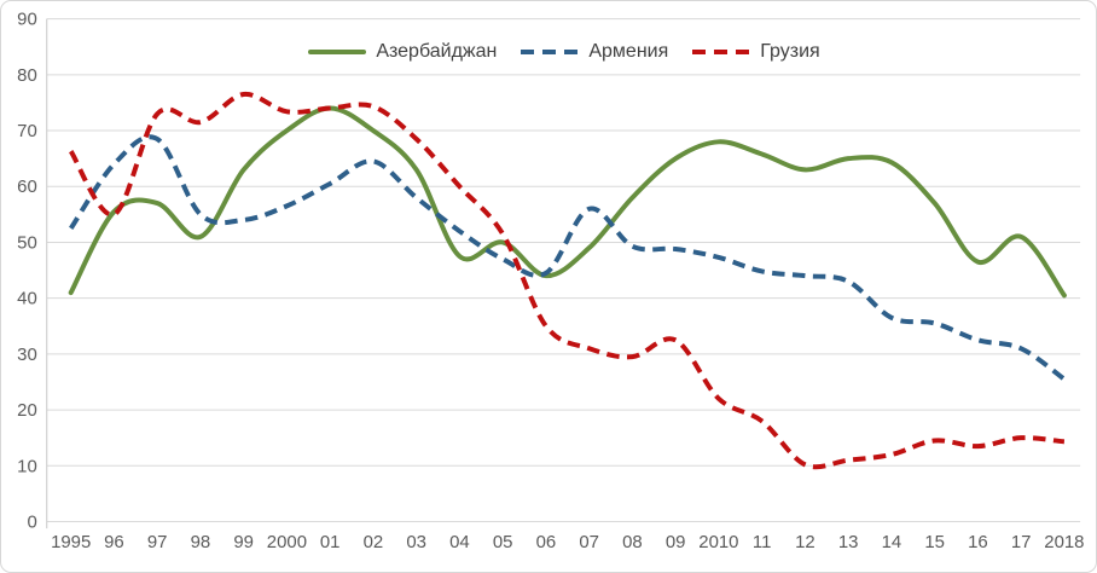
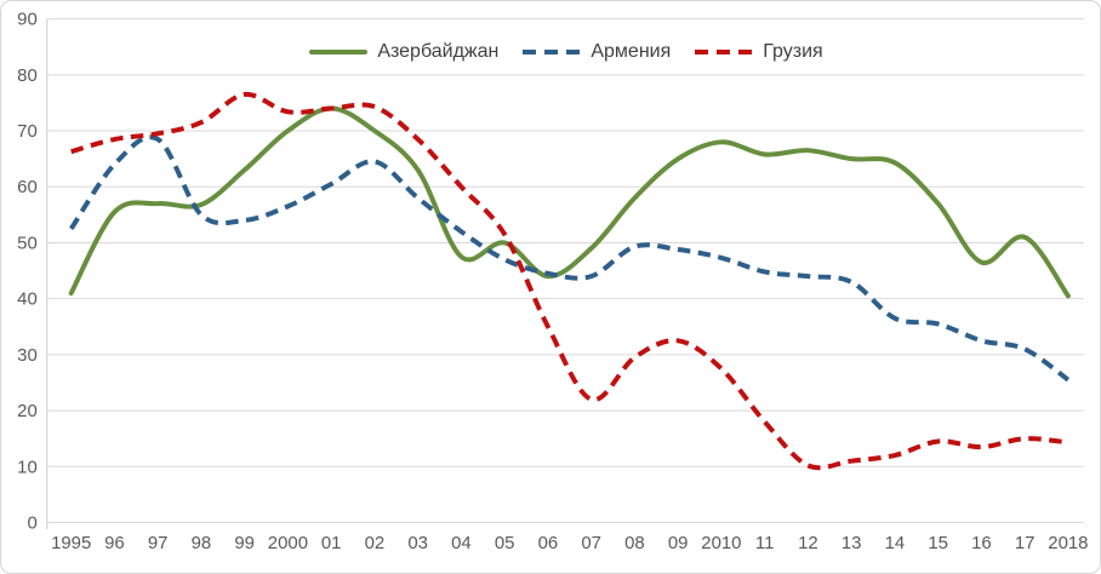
Грузия/96: 55 -> 68
Грузия/97: 73 -> 70
Азербайджан/98: 51 -> 57
Армения/07: 56 -> 44
Грузия/07: 31 -> 22
Грузия/2010: 22 -> 28
Азербайджан/12: 63 -> 66
